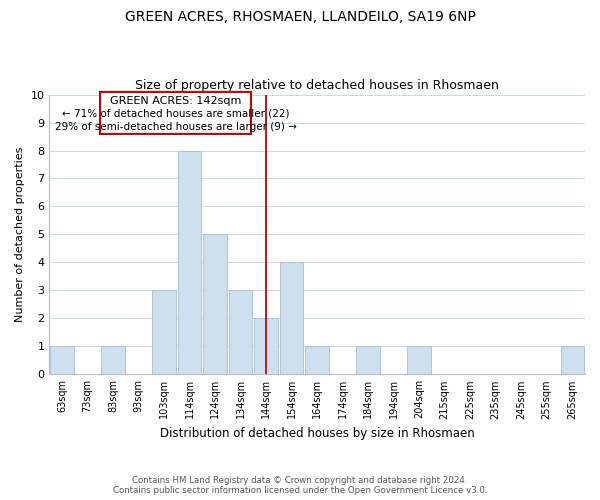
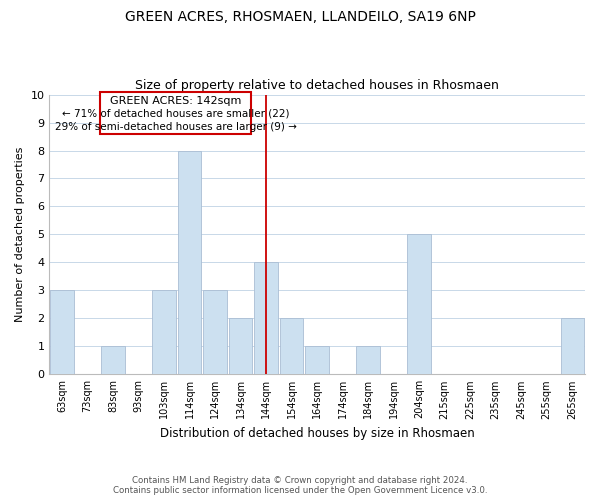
63sqm: 1 -> 3
124sqm: 5 -> 3
134sqm: 3 -> 2
144sqm: 2 -> 4
154sqm: 4 -> 2
204sqm: 1 -> 5
265sqm: 1 -> 2
